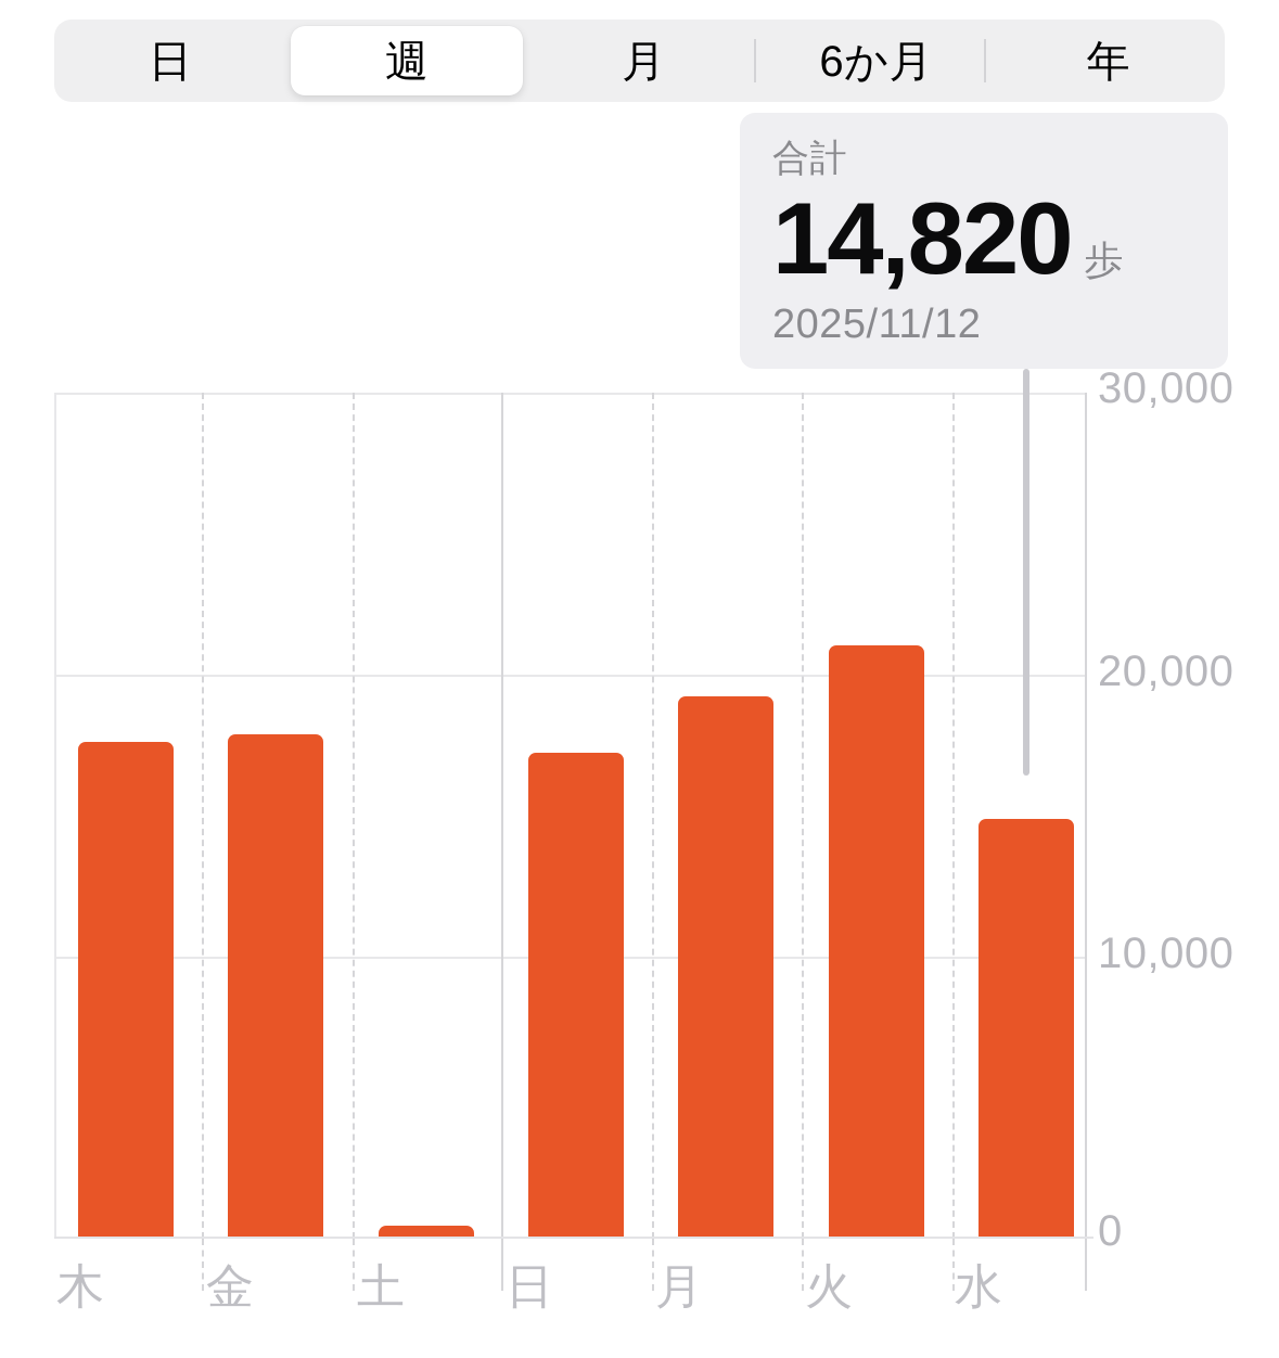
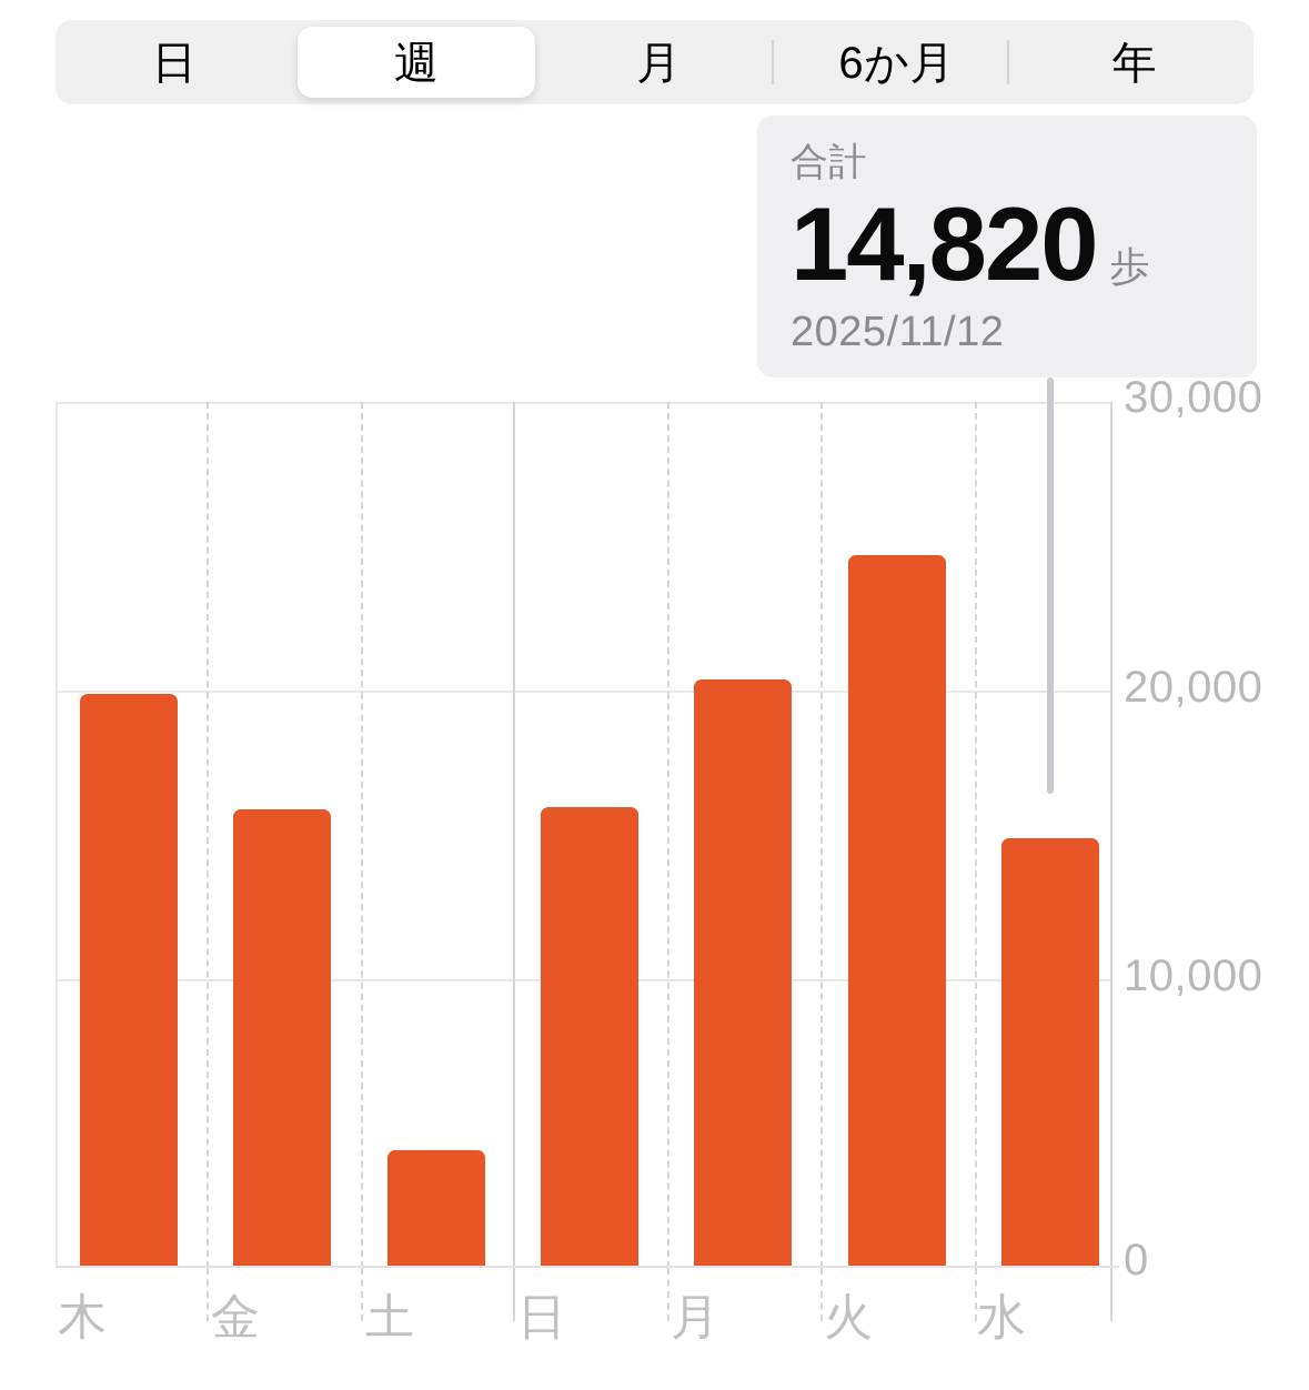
木: 17600 -> 19800
金: 17800 -> 15800
土: 400 -> 4000
日: 17200 -> 15900
月: 19200 -> 20300
火: 21000 -> 24600
